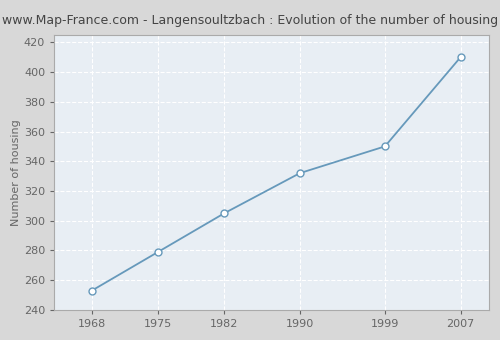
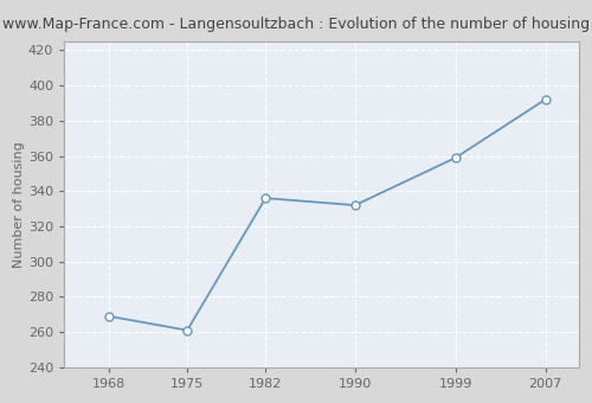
1968: 253 -> 269
1975: 279 -> 261
1982: 305 -> 336
1999: 350 -> 359
2007: 410 -> 392
